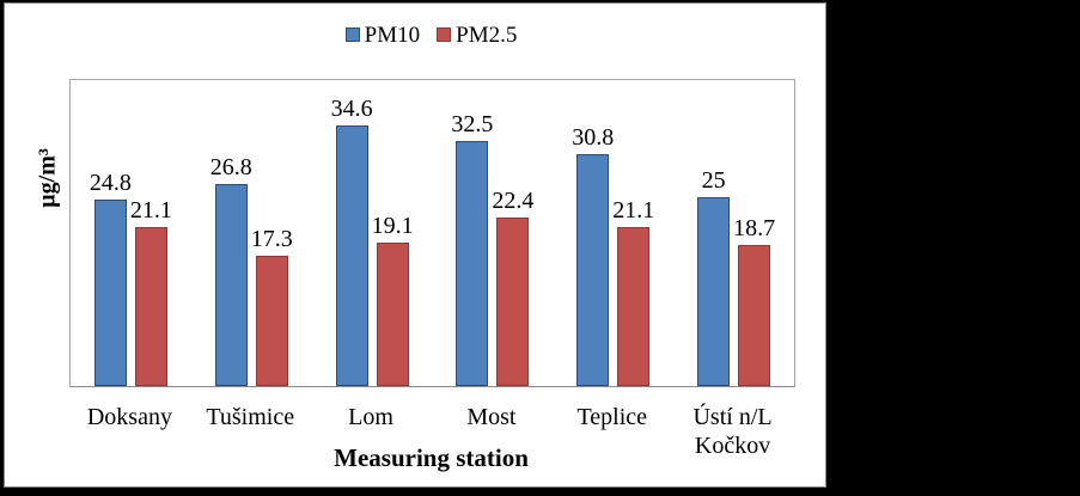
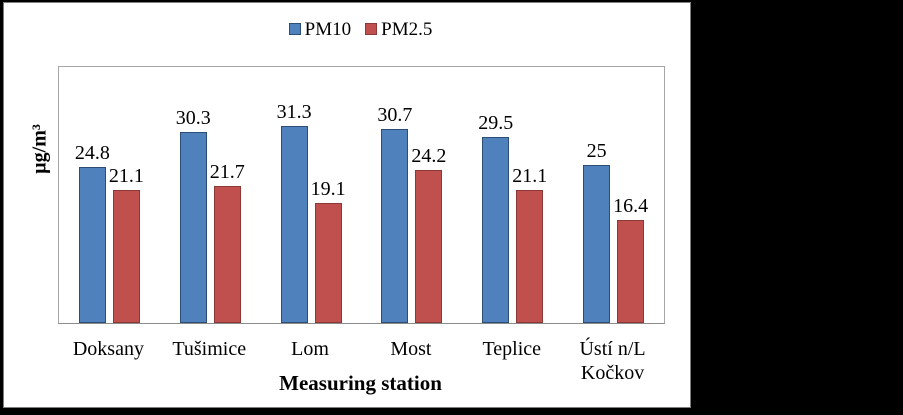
PM10/Tušimice: 26.8 -> 30.3
PM2.5/Tušimice: 17.3 -> 21.7
PM10/Lom: 34.6 -> 31.3
PM10/Most: 32.5 -> 30.7
PM2.5/Most: 22.4 -> 24.2
PM10/Teplice: 30.8 -> 29.5
PM2.5/Ústí n/L Kočkov: 18.7 -> 16.4
